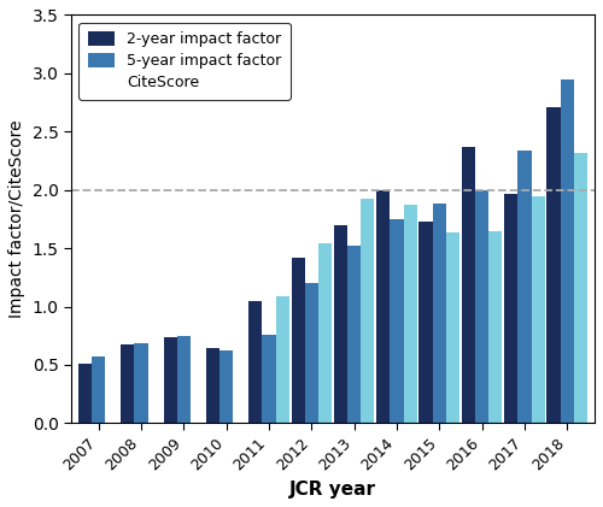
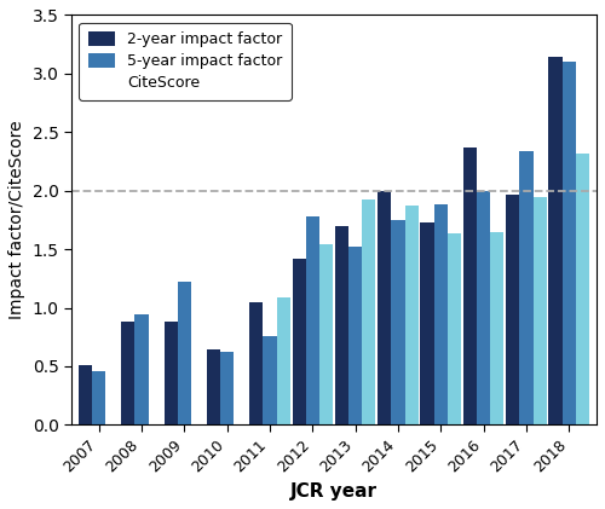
5-year impact factor/2007: 0.57 -> 0.46
2-year impact factor/2008: 0.68 -> 0.88
5-year impact factor/2008: 0.69 -> 0.94
2-year impact factor/2009: 0.74 -> 0.88
5-year impact factor/2009: 0.75 -> 1.22
5-year impact factor/2012: 1.20 -> 1.78
2-year impact factor/2018: 2.71 -> 3.14
5-year impact factor/2018: 2.95 -> 3.10
